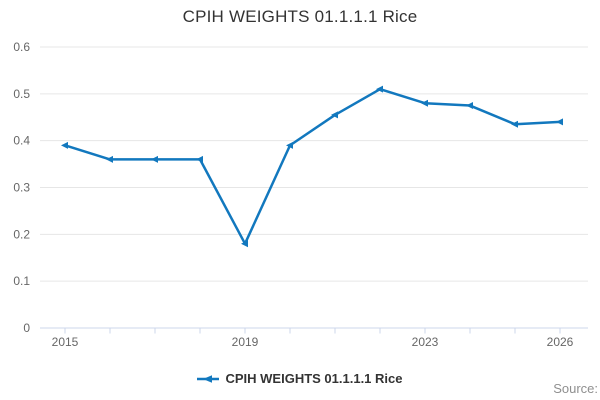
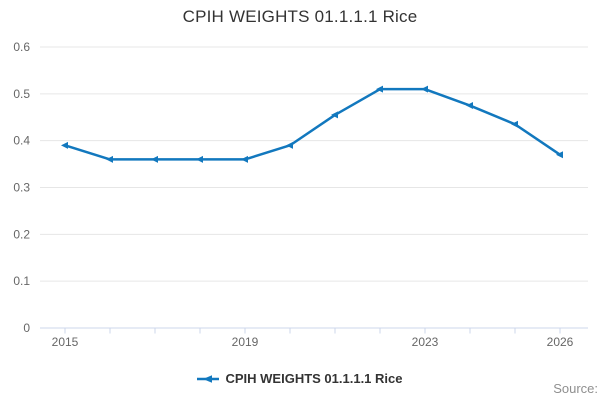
2019: 0.18 -> 0.36
2023: 0.48 -> 0.51
2026: 0.44 -> 0.37
